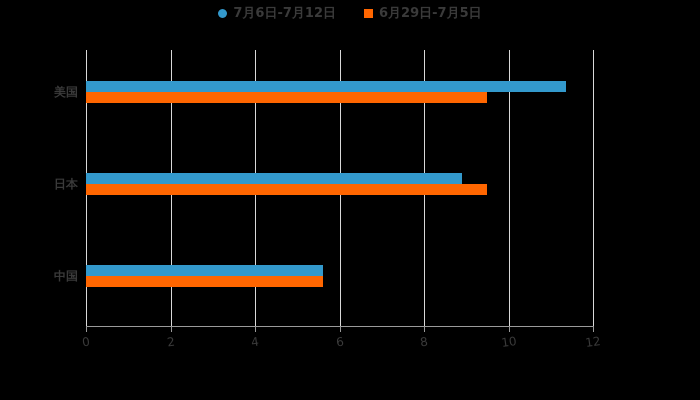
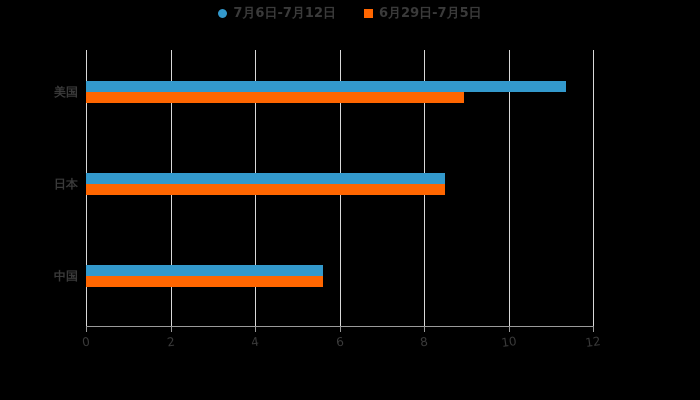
6月29日-7月5日/美国: 9.5 -> 8.9
7月6日-7月12日/日本: 8.9 -> 8.5
6月29日-7月5日/日本: 9.5 -> 8.5
